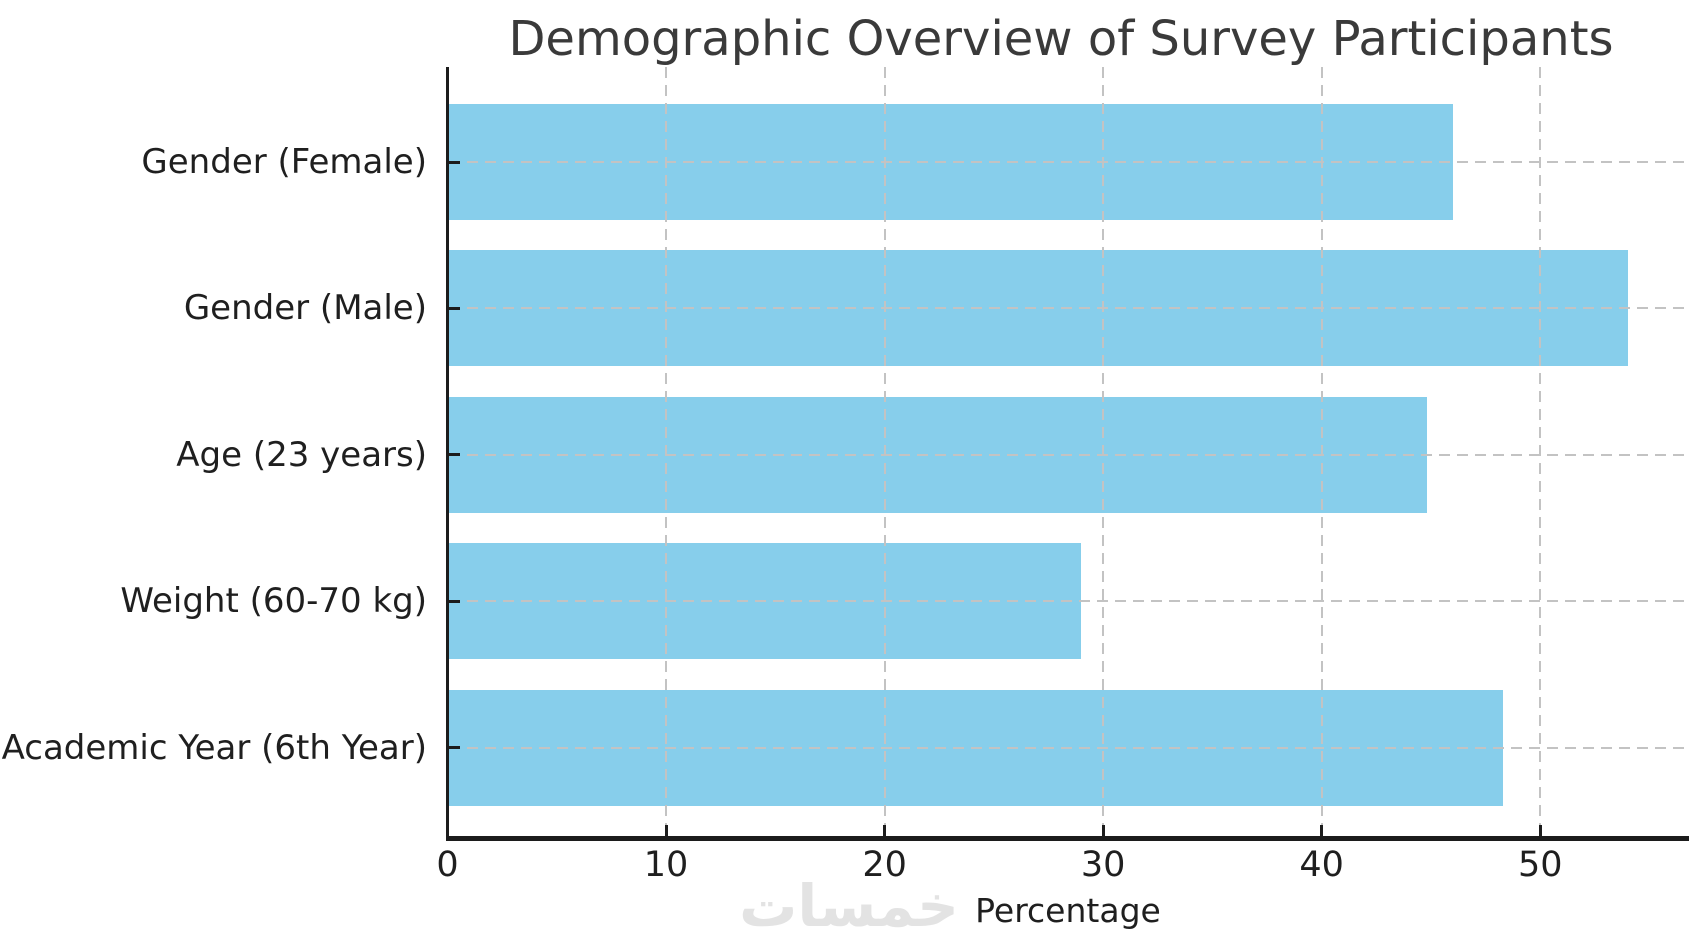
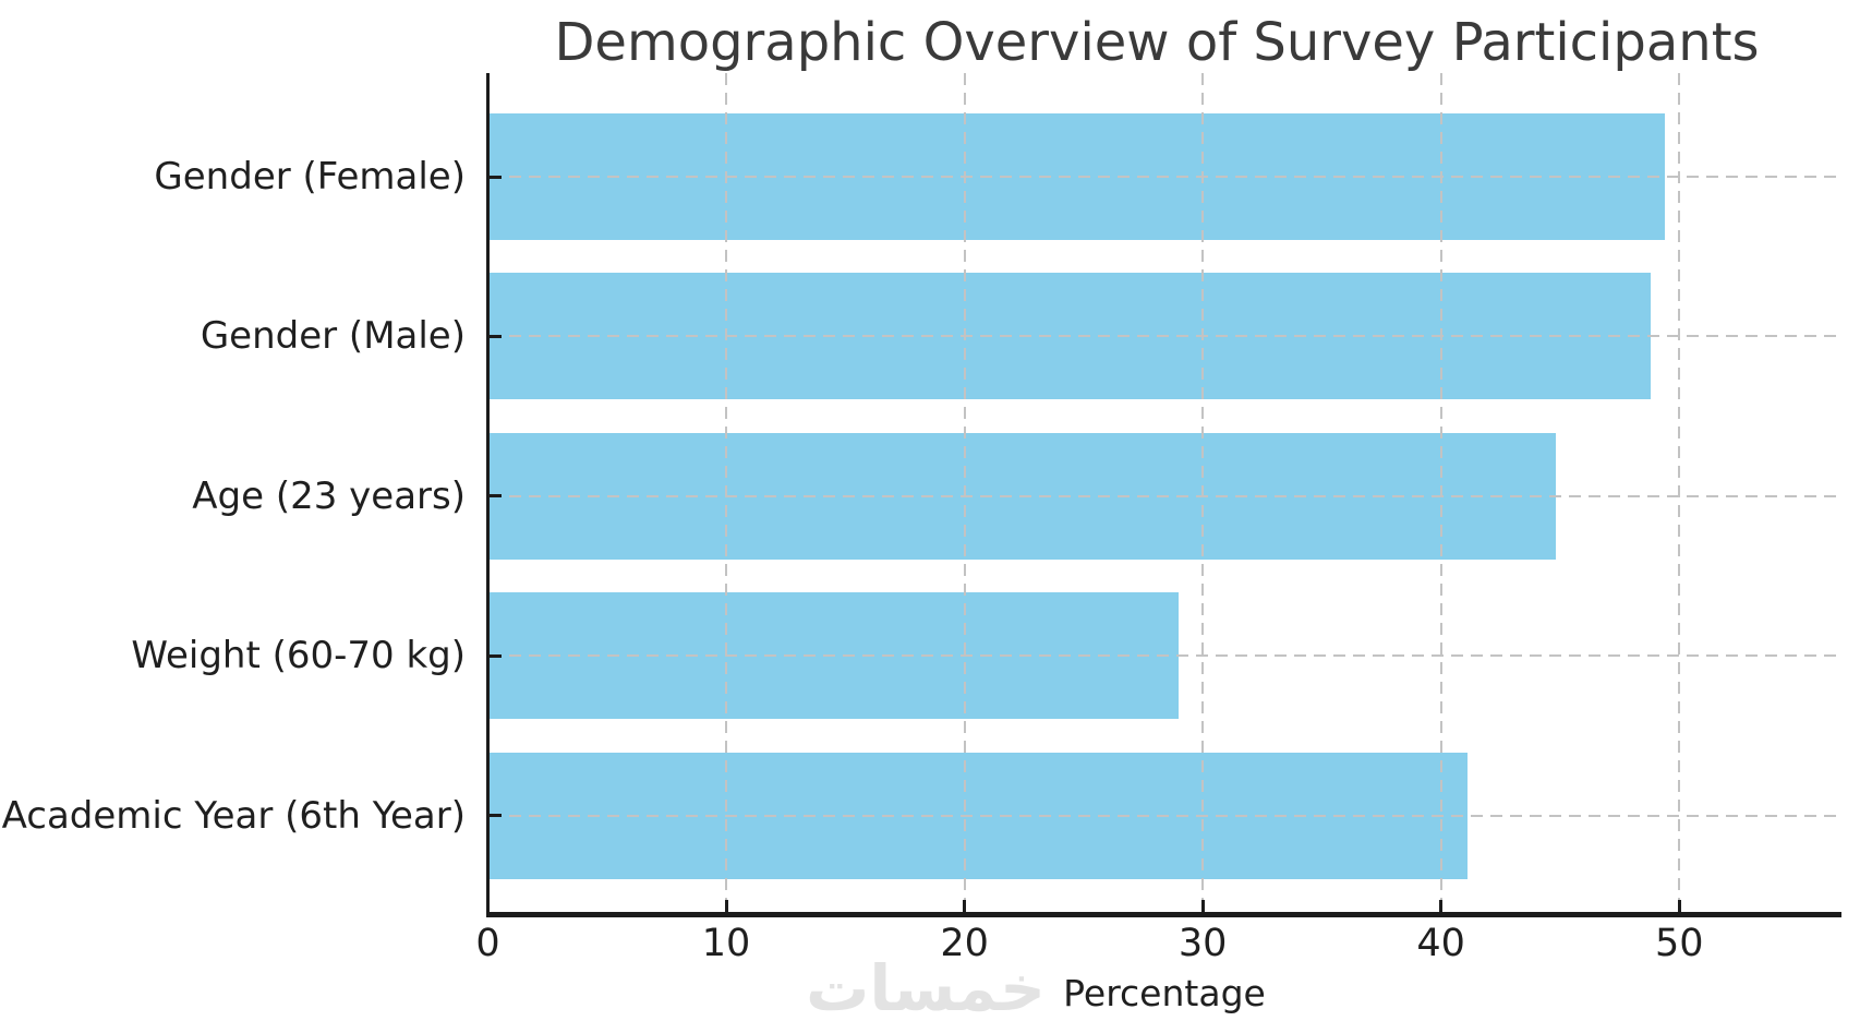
Gender (Female): 46.0 -> 49.4
Gender (Male): 54.0 -> 48.8
Academic Year (6th Year): 48.3 -> 41.1
